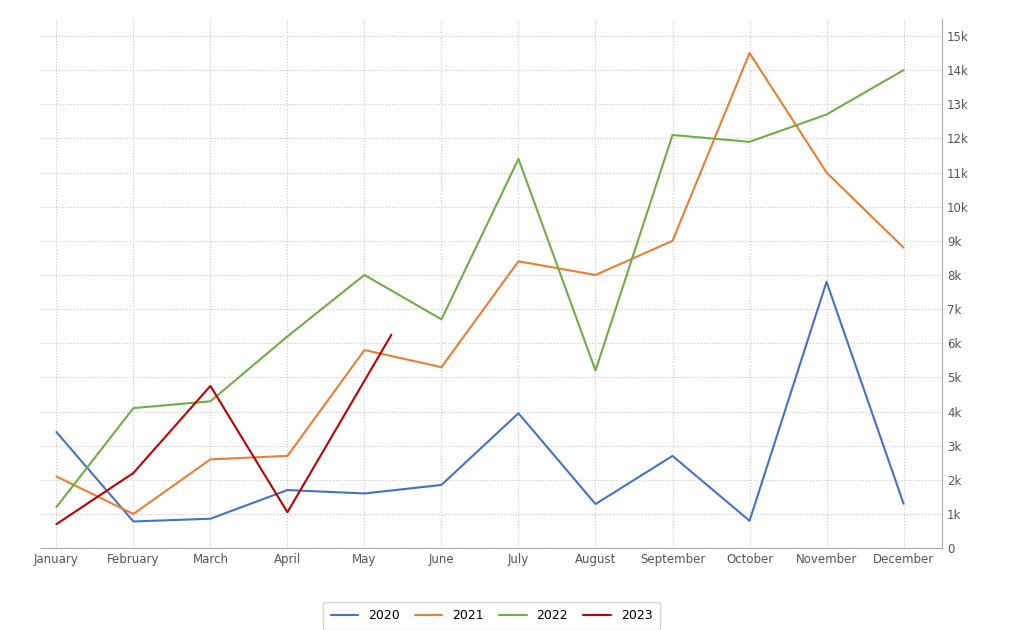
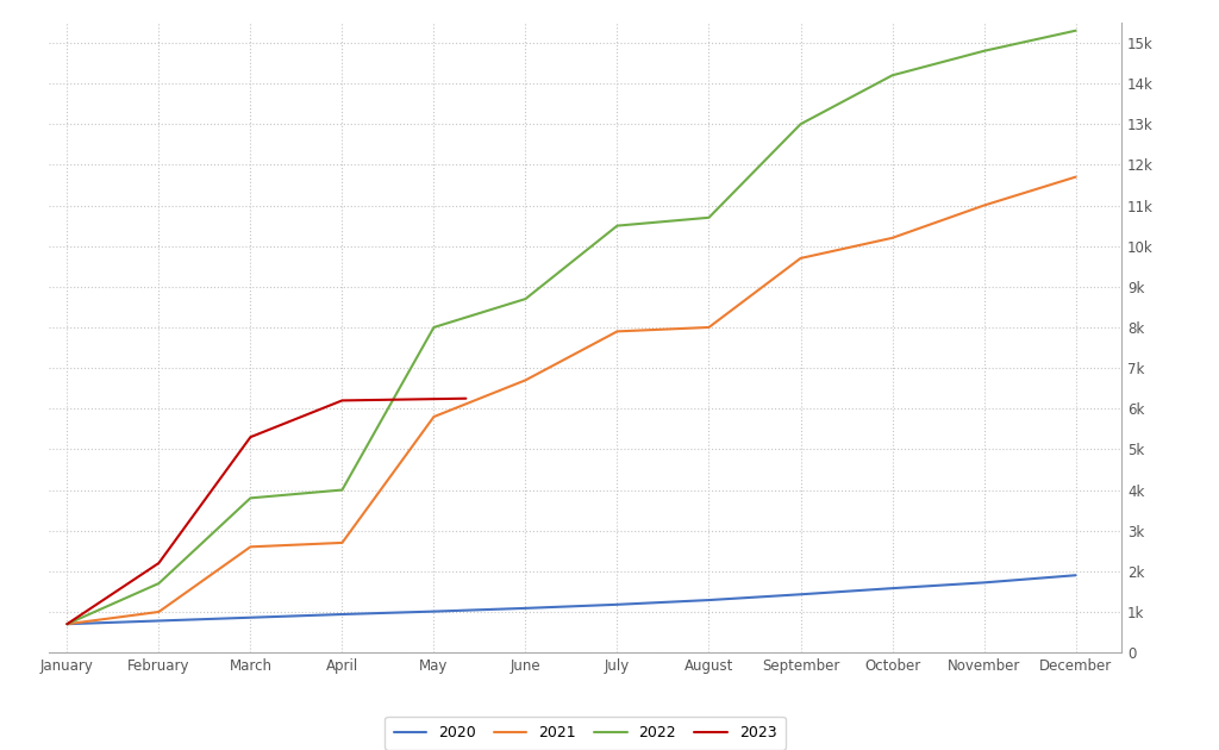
2020/January: 3.40k -> 0.70k
2021/January: 2.1k -> 0.7k
2022/January: 1.2k -> 0.7k
2022/February: 4.1k -> 1.7k
2022/March: 4.3k -> 3.8k
2023/March: 4.75k -> 5.30k
2020/April: 1.70k -> 0.94k
2022/April: 6.2k -> 4.0k
2023/April: 1.05k -> 6.20k
2020/May: 1.60k -> 1.01k
2020/June: 1.85k -> 1.09k
2021/June: 5.3k -> 6.7k
2022/June: 6.7k -> 8.7k
2020/July: 3.95k -> 1.18k
2021/July: 8.4k -> 7.9k
2022/July: 11.4k -> 10.5k
2022/August: 5.2k -> 10.7k
2020/September: 2.70k -> 1.43k
2021/September: 9.0k -> 9.7k
2022/September: 12.1k -> 13.0k
2020/October: 0.80k -> 1.58k
2021/October: 14.5k -> 10.2k
2022/October: 11.9k -> 14.2k
2020/November: 7.80k -> 1.72k
2022/November: 12.7k -> 14.8k
2020/December: 1.30k -> 1.90k
2021/December: 8.8k -> 11.7k
2022/December: 14.0k -> 15.3k
